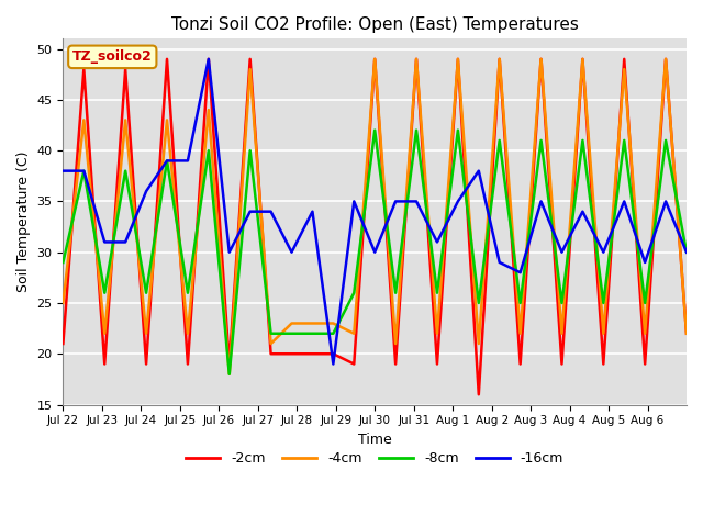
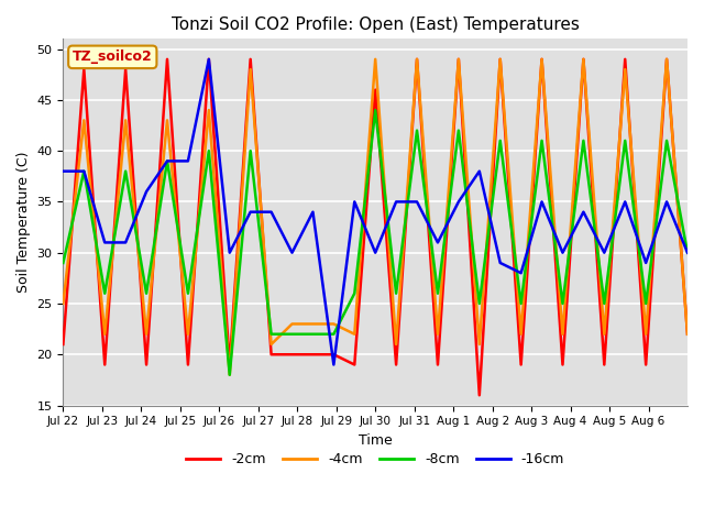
-2cm/Jul 30: 49 -> 46
-8cm/Jul 30: 42 -> 44
